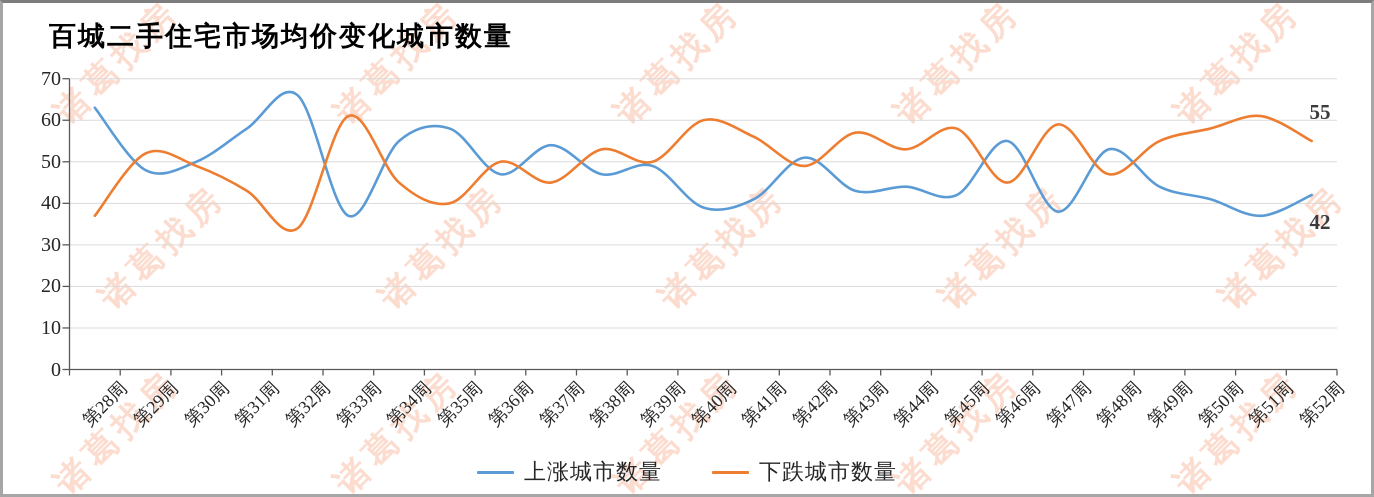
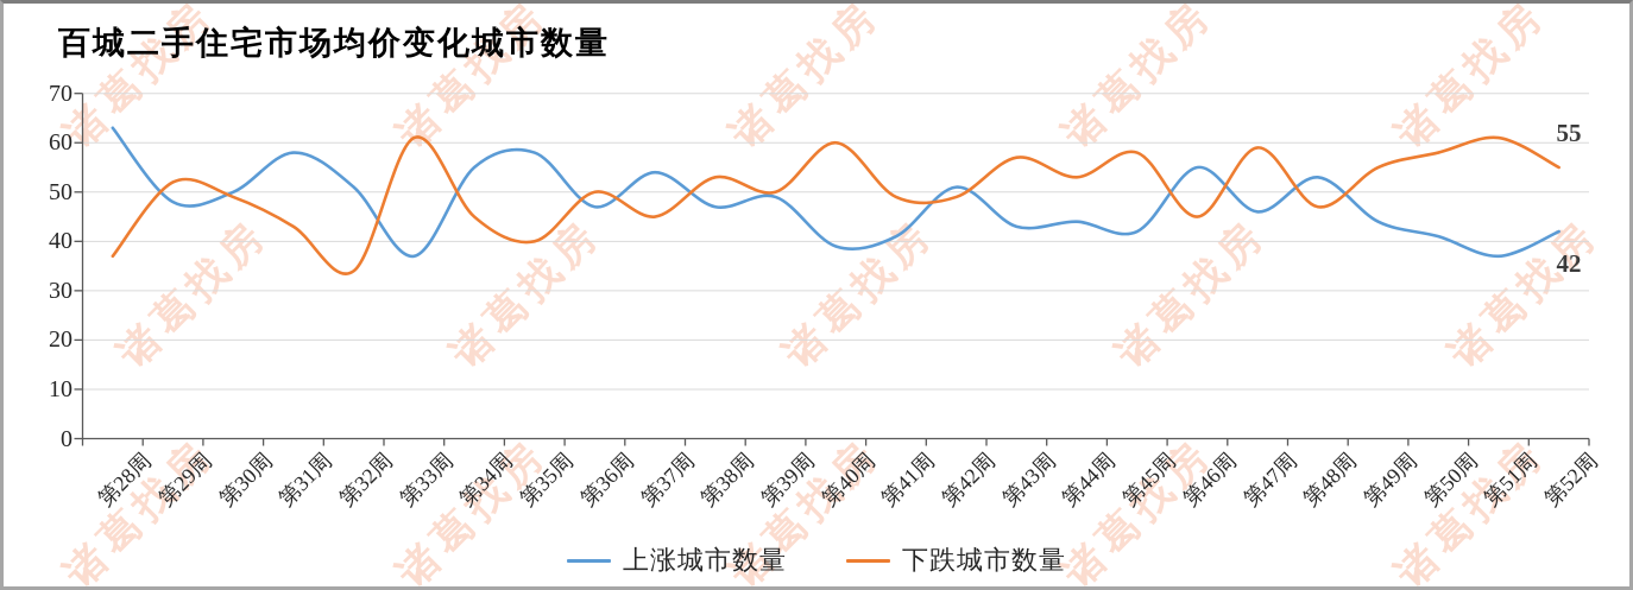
上涨城市数量/第32周: 66 -> 51
下跌城市数量/第41周: 56 -> 49
上涨城市数量/第47周: 38 -> 46
